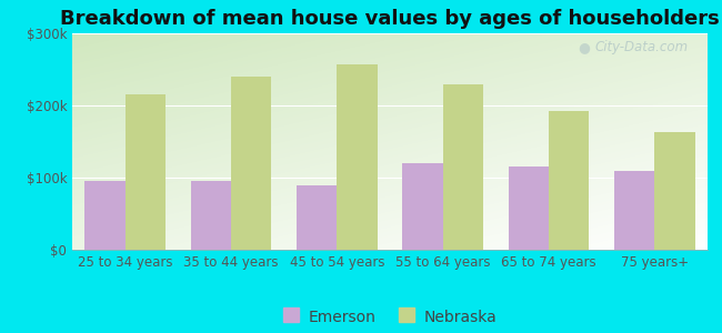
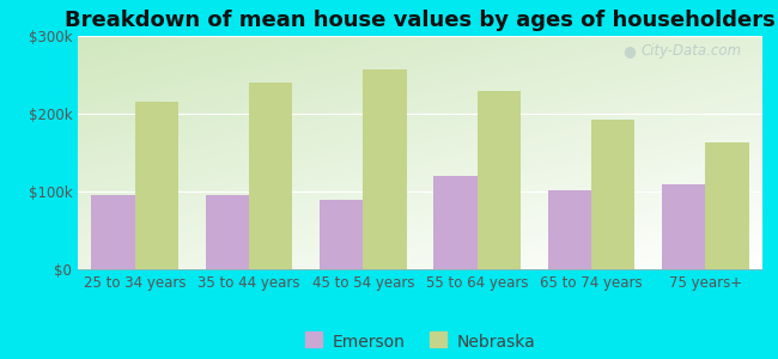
Emerson/65 to 74 years: $116k -> $102k
